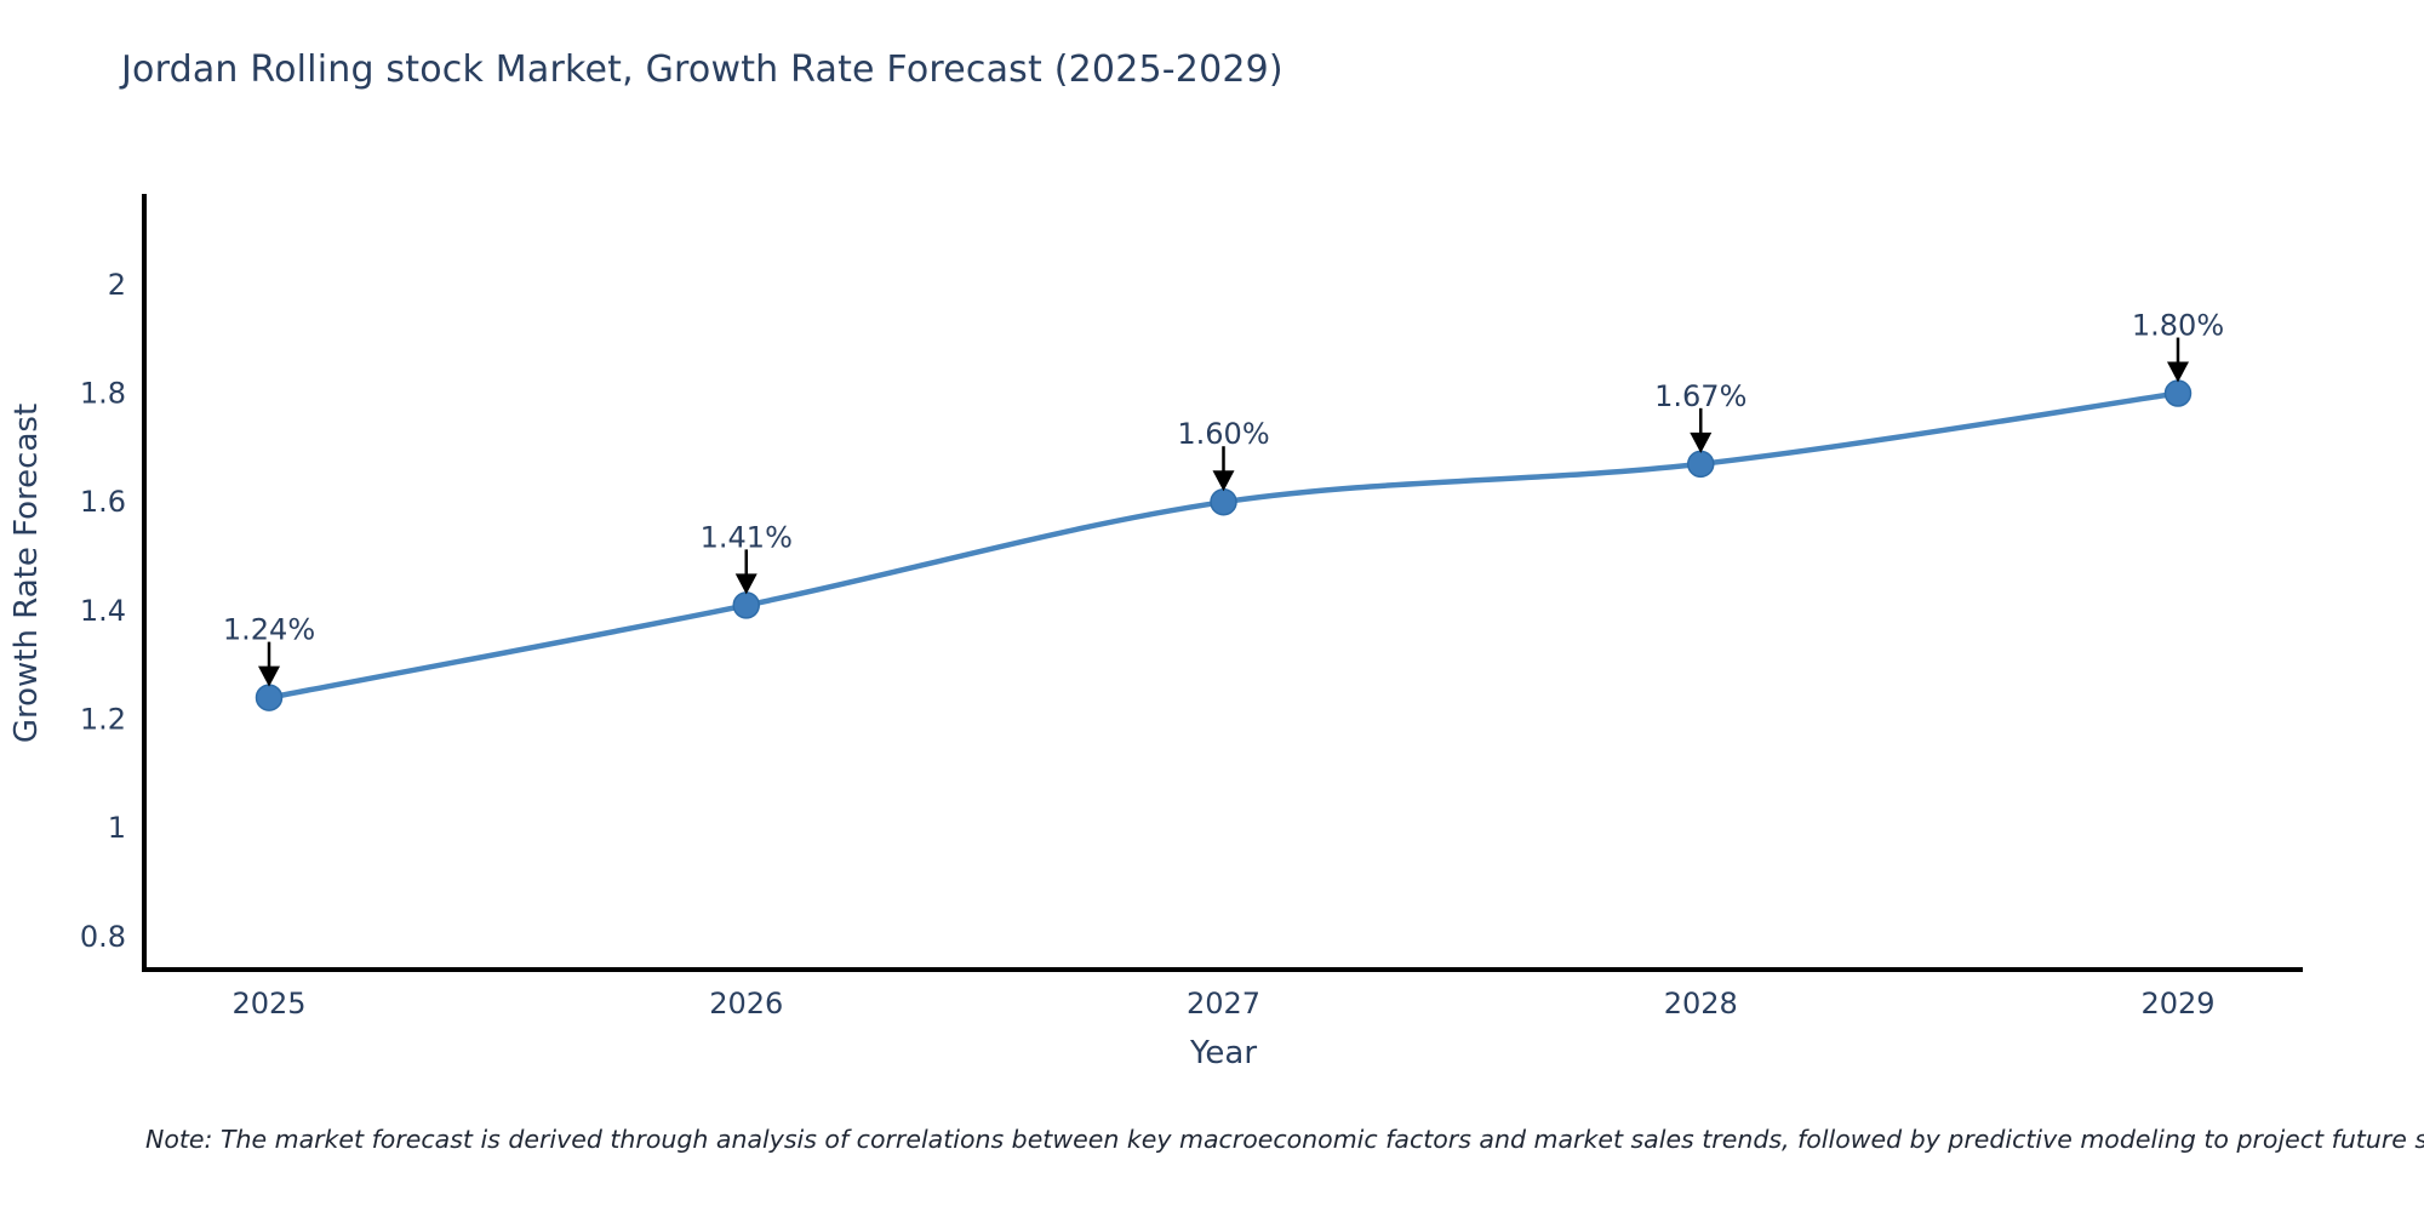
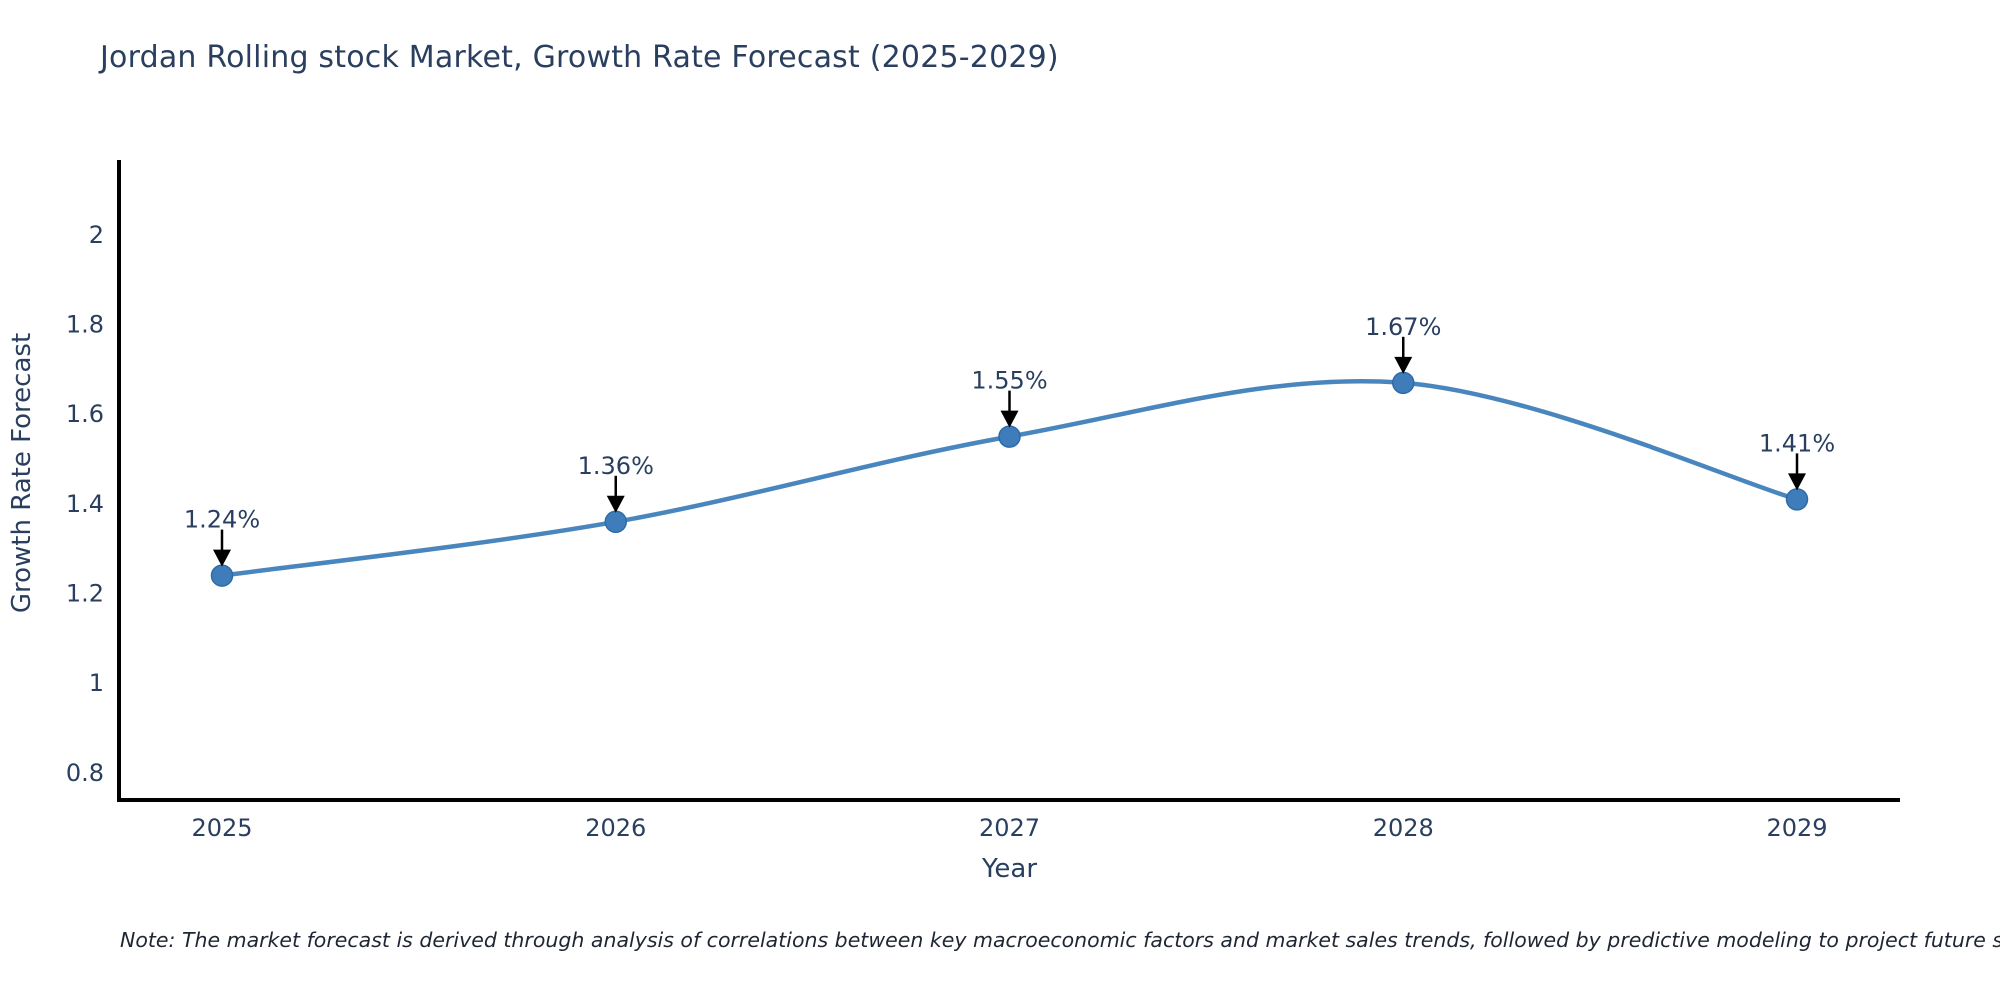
2026: 1.41% -> 1.36%
2027: 1.60% -> 1.55%
2029: 1.80% -> 1.41%
